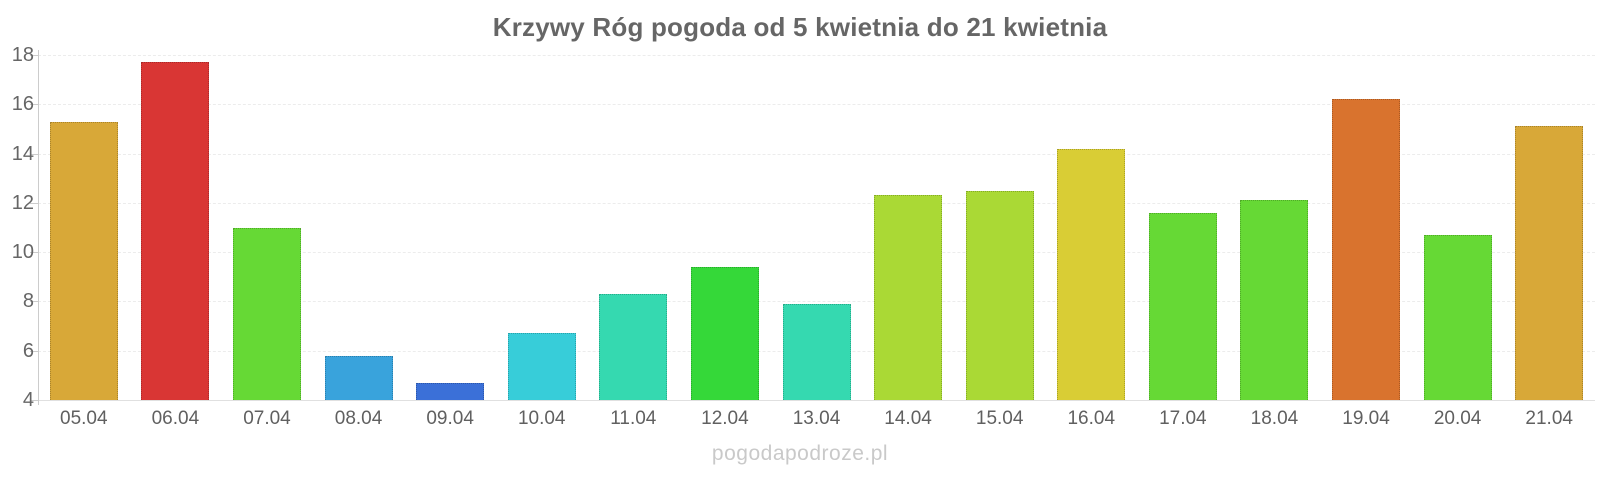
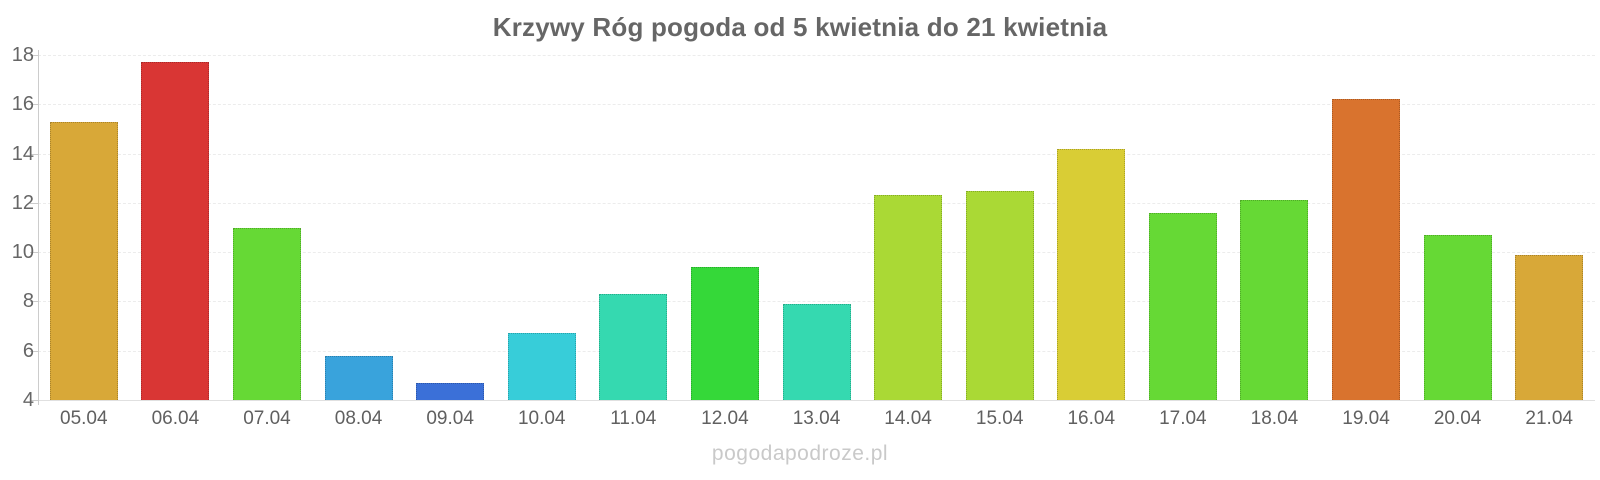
21.04: 15.1 -> 9.9
